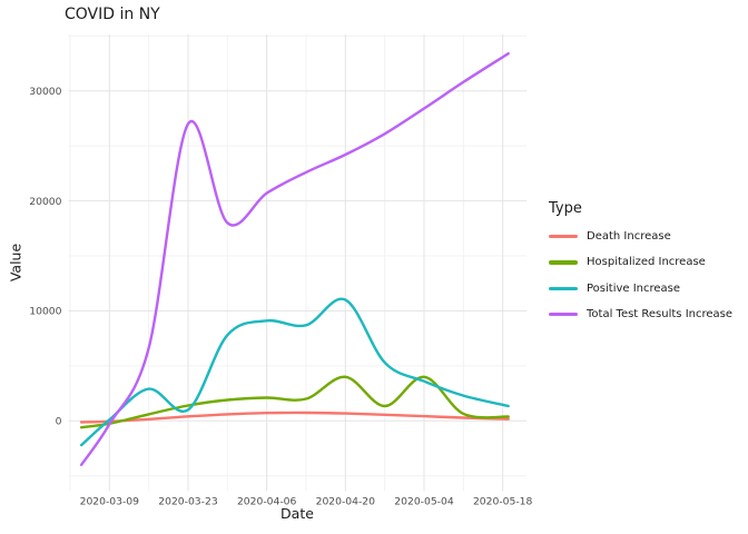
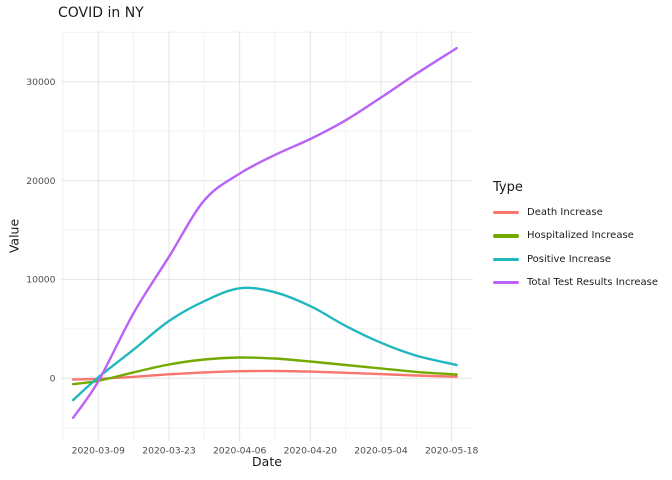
Positive Increase/2020-03-23: 1000 -> 6000
Total Test Results Increase/2020-03-23: 27000 -> 12000
Hospitalized Increase/2020-04-20: 4000 -> 2000
Positive Increase/2020-04-20: 11000 -> 7000
Hospitalized Increase/2020-05-04: 4000 -> 1000
